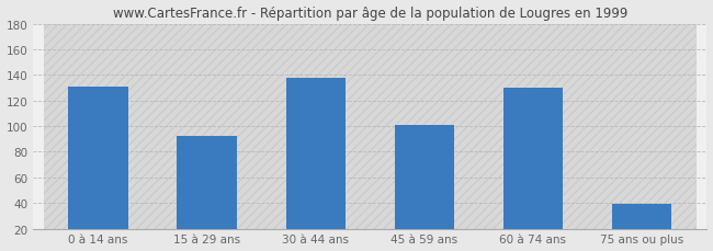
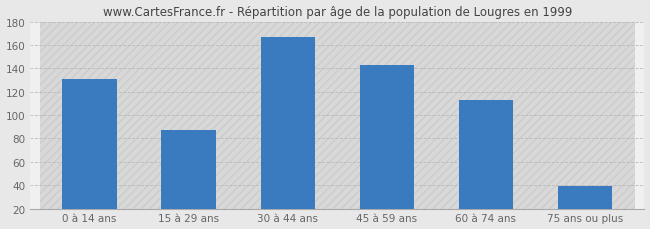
15 à 29 ans: 92 -> 87
30 à 44 ans: 138 -> 167
45 à 59 ans: 101 -> 143
60 à 74 ans: 130 -> 113
